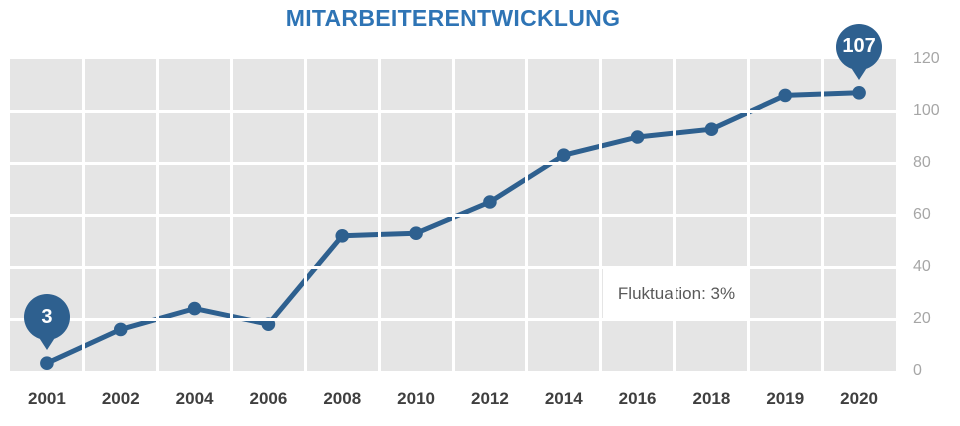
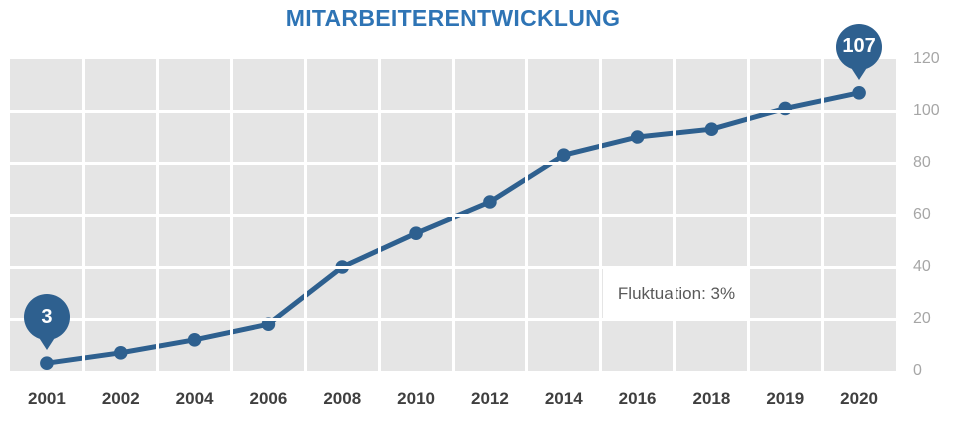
2002: 16 -> 7
2004: 24 -> 12
2008: 52 -> 40
2019: 106 -> 101
